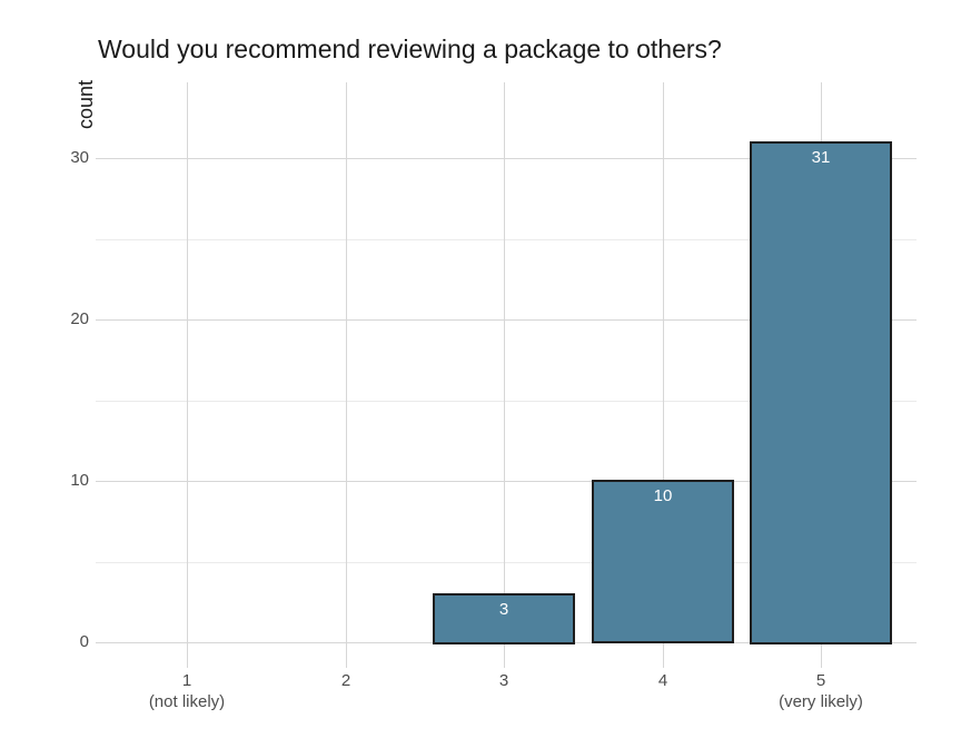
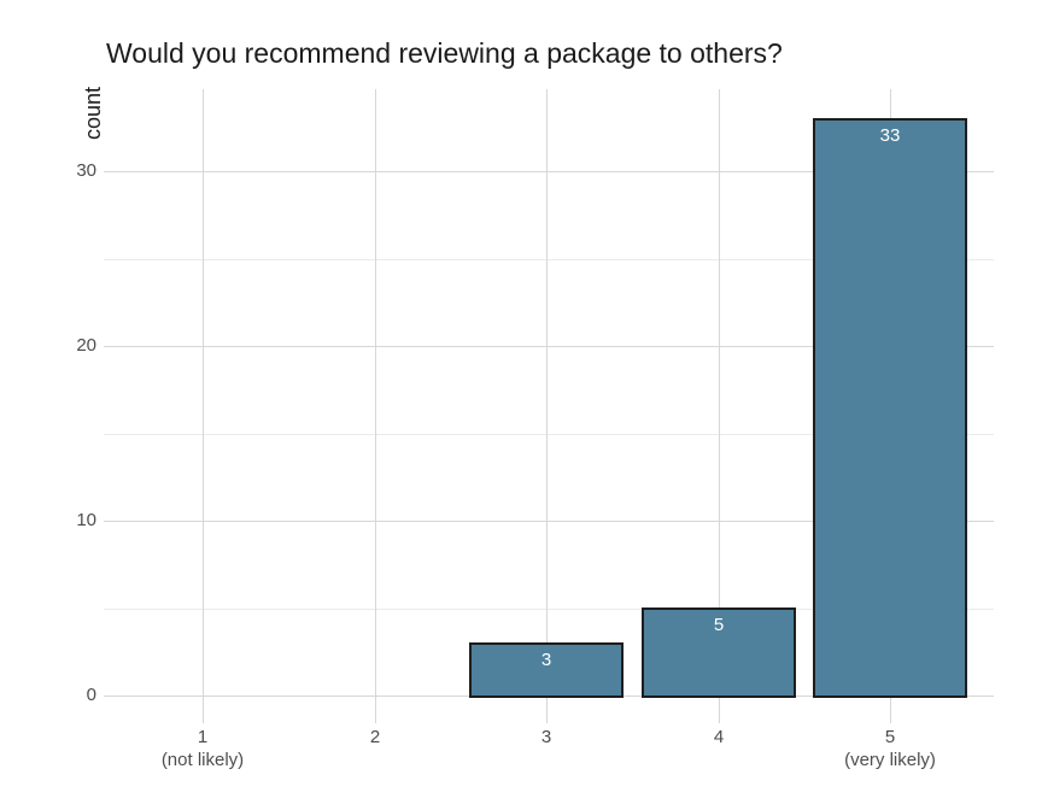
4: 10 -> 5
5: 31 -> 33
